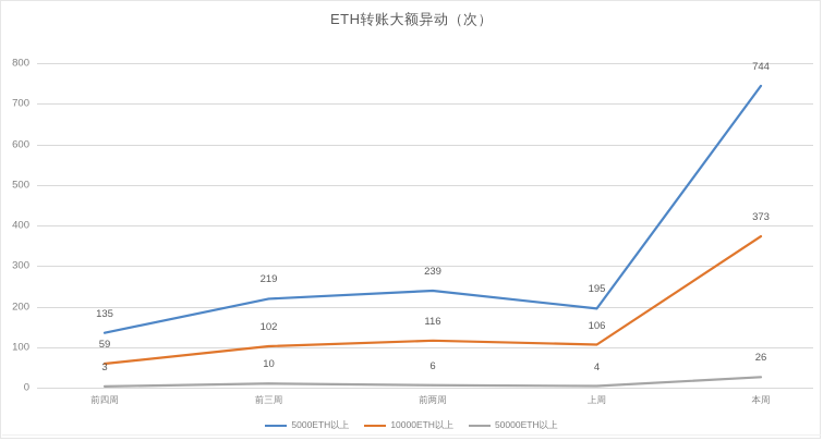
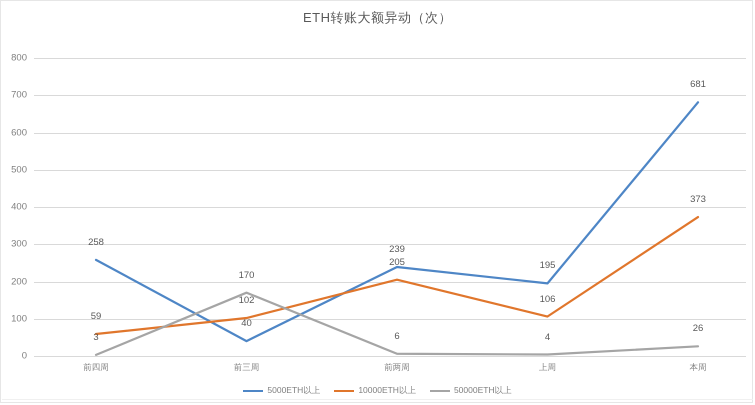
5000ETH以上/前四周: 135 -> 258
5000ETH以上/前三周: 219 -> 40
50000ETH以上/前三周: 10 -> 170
10000ETH以上/前两周: 116 -> 205
5000ETH以上/本周: 744 -> 681
